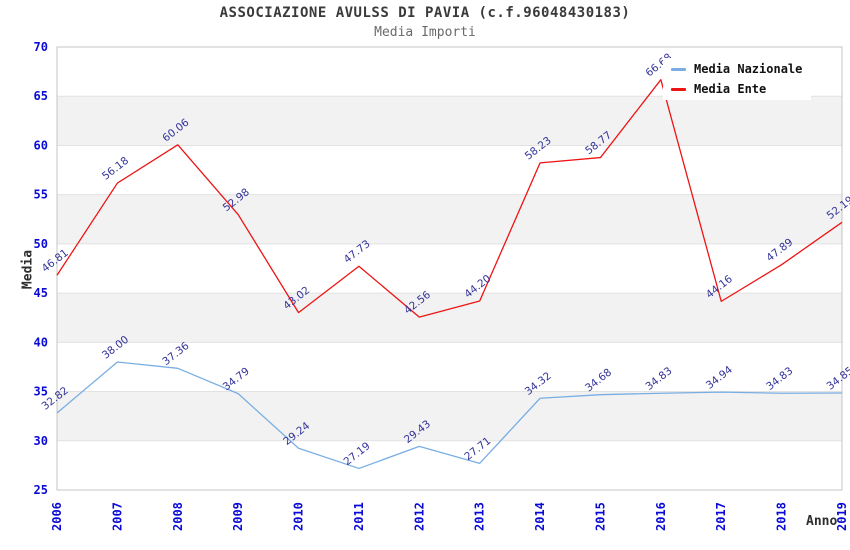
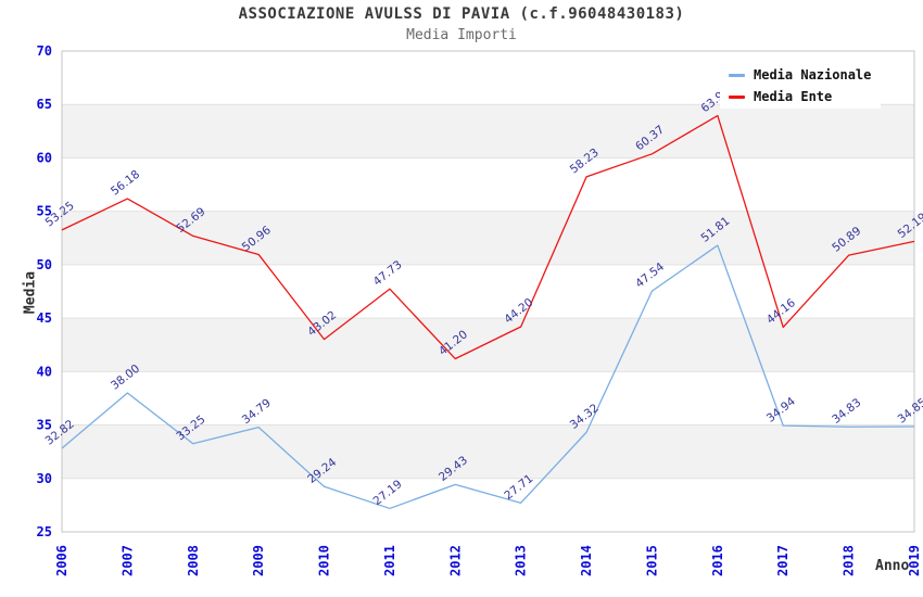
Media Ente/2006: 46.81 -> 53.25
Media Nazionale/2008: 37.36 -> 33.25
Media Ente/2008: 60.06 -> 52.69
Media Ente/2009: 52.98 -> 50.96
Media Ente/2012: 42.56 -> 41.20
Media Nazionale/2015: 34.68 -> 47.54
Media Ente/2015: 58.77 -> 60.37
Media Nazionale/2016: 34.83 -> 51.81
Media Ente/2016: 66.68 -> 63.95
Media Ente/2018: 47.89 -> 50.89
